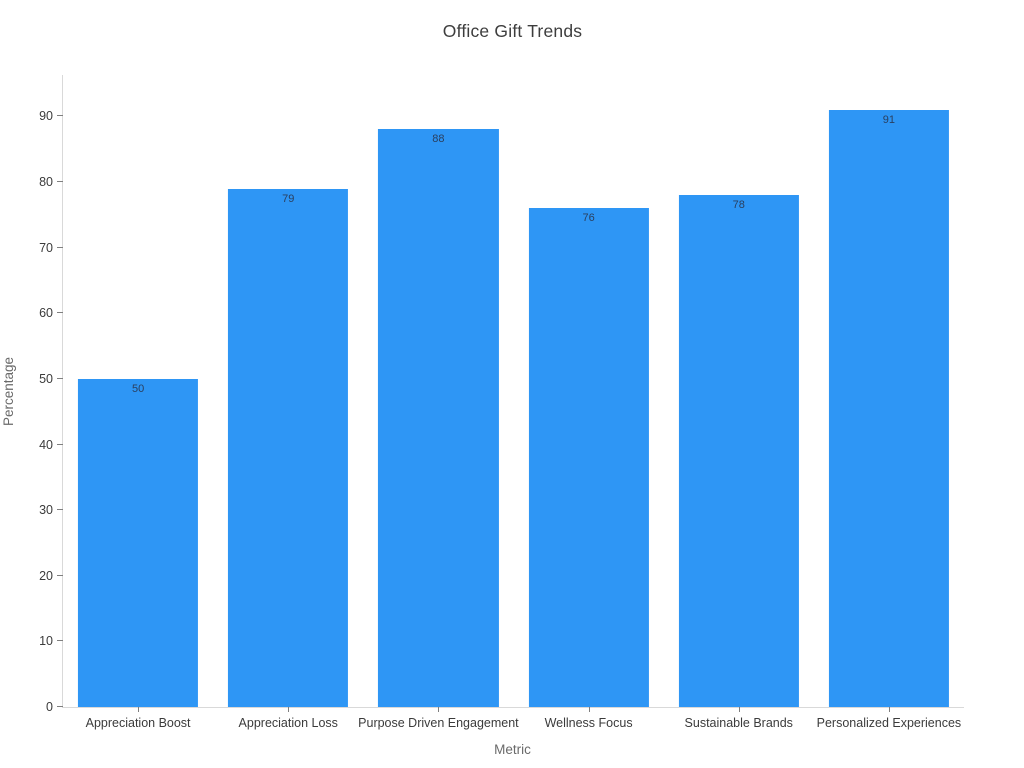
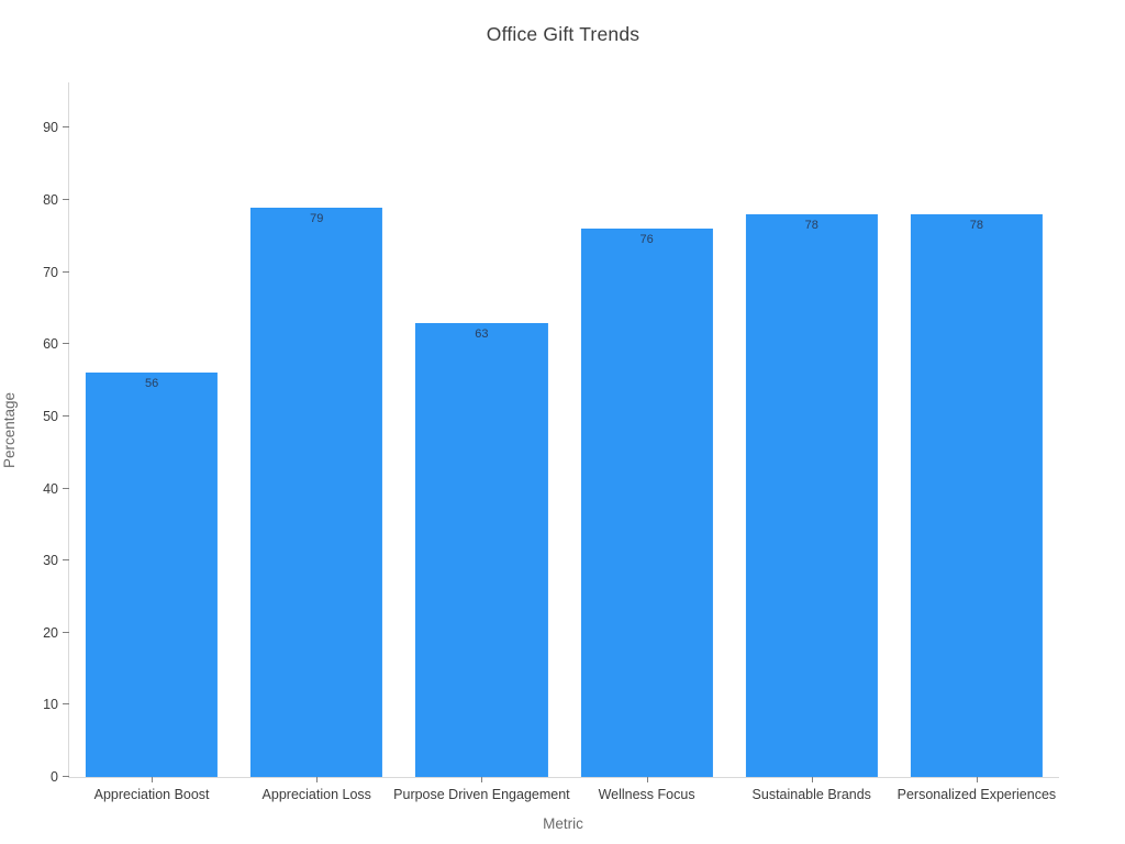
Appreciation Boost: 50 -> 56
Purpose Driven Engagement: 88 -> 63
Personalized Experiences: 91 -> 78
